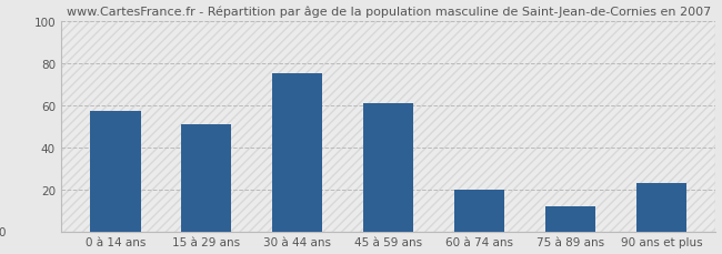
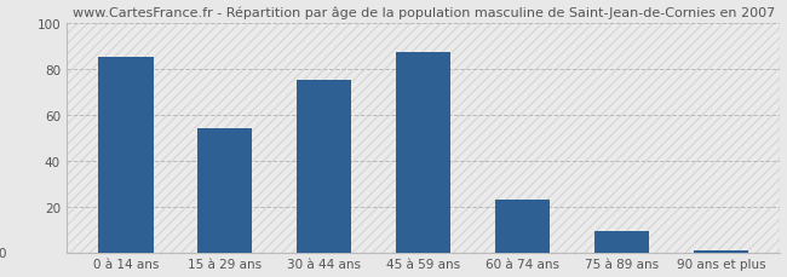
0 à 14 ans: 57 -> 85
15 à 29 ans: 51 -> 54
45 à 59 ans: 61 -> 87
60 à 74 ans: 20 -> 23
75 à 89 ans: 12 -> 9
90 ans et plus: 23 -> 1
